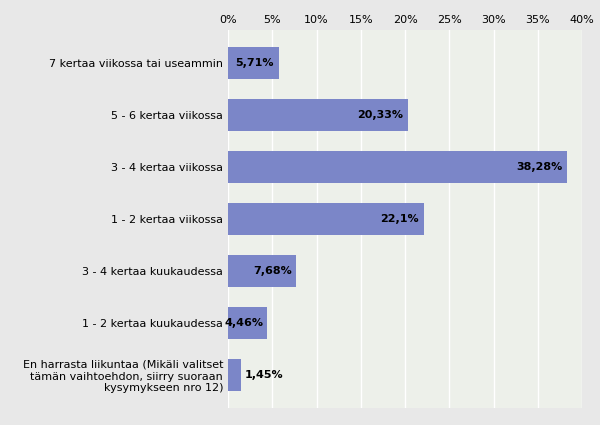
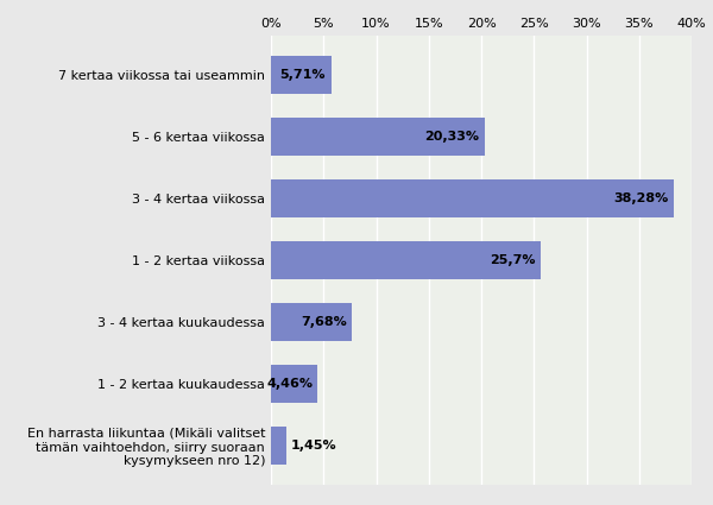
1 - 2 kertaa viikossa: 22,1% -> 25,7%
